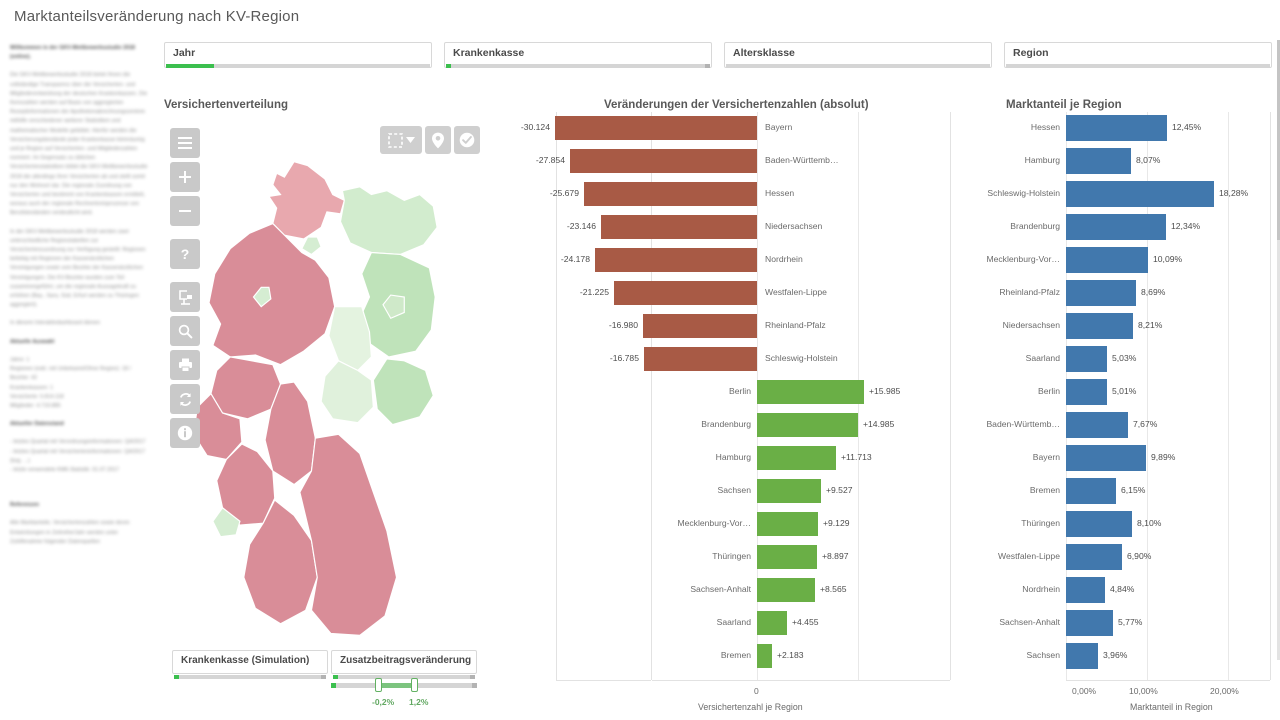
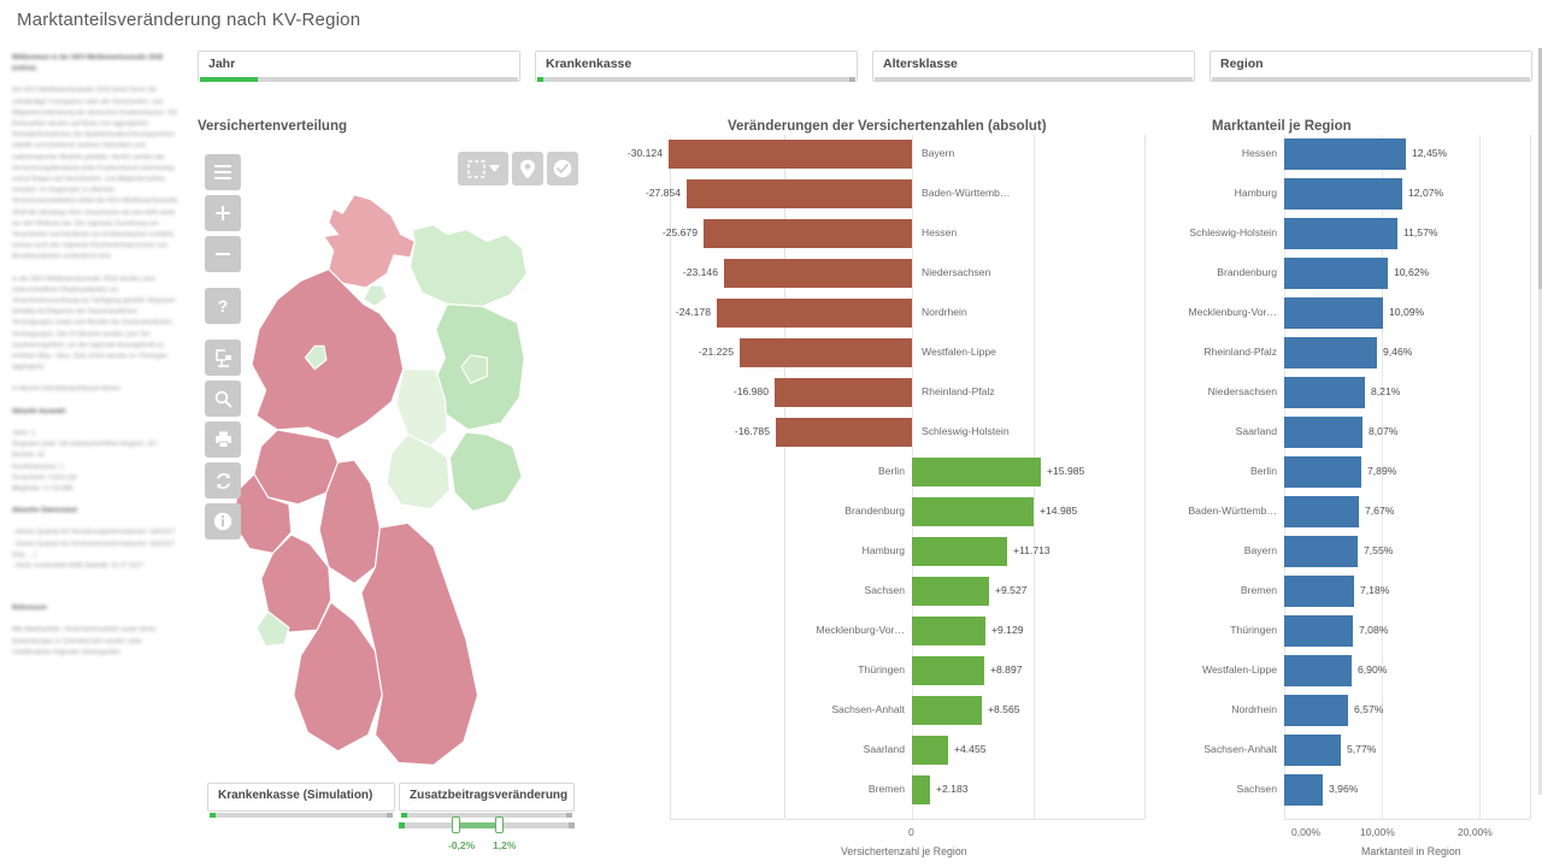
Marktanteil je Region/Hamburg: 8,07% -> 12,07%
Marktanteil je Region/Schleswig-Holstein: 18,28% -> 11,57%
Marktanteil je Region/Brandenburg: 12,34% -> 10,62%
Marktanteil je Region/Rheinland-Pfalz: 8,69% -> 9,46%
Marktanteil je Region/Saarland: 5,03% -> 8,07%
Marktanteil je Region/Berlin: 5,01% -> 7,89%
Marktanteil je Region/Bayern: 9,89% -> 7,55%
Marktanteil je Region/Bremen: 6,15% -> 7,18%
Marktanteil je Region/Thüringen: 8,10% -> 7,08%
Marktanteil je Region/Nordrhein: 4,84% -> 6,57%
